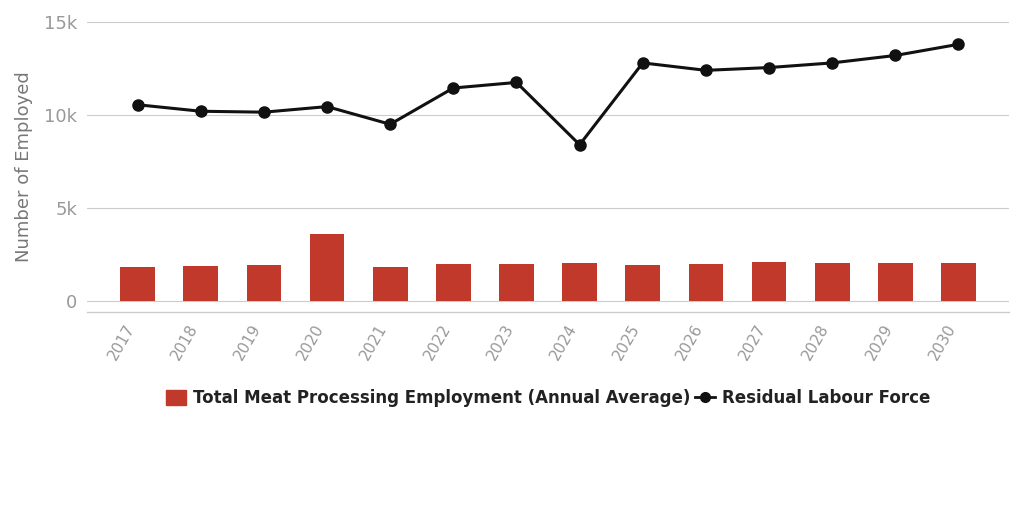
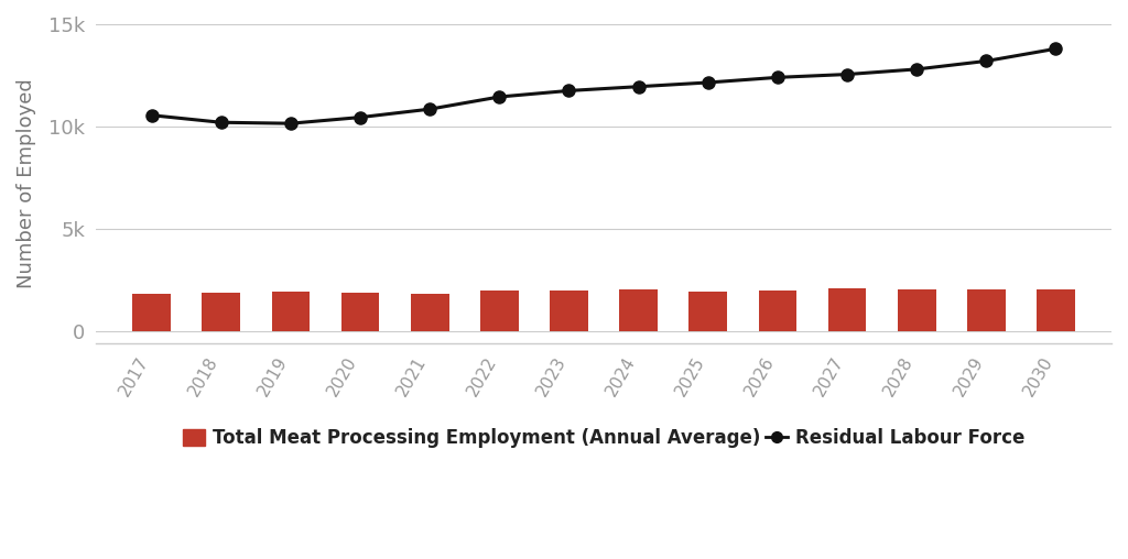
Total Meat Processing Employment (Annual Average)/2020: 3.6k -> 1.9k
Residual Labour Force/2021: 9.5k -> 10.8k
Residual Labour Force/2024: 8.4k -> 12.0k
Residual Labour Force/2025: 12.8k -> 12.2k
